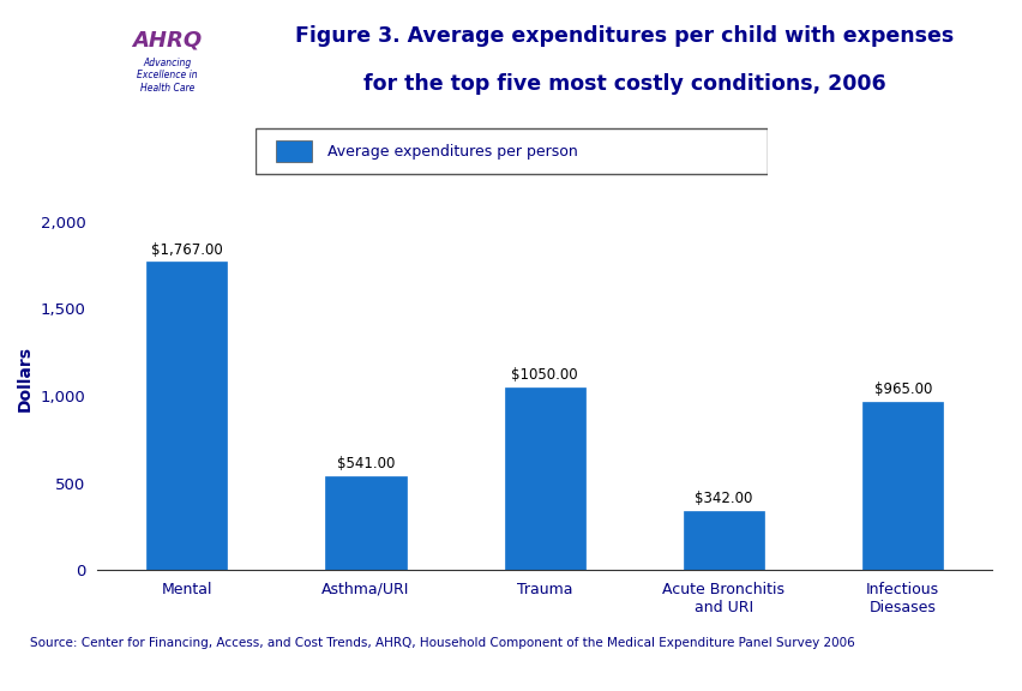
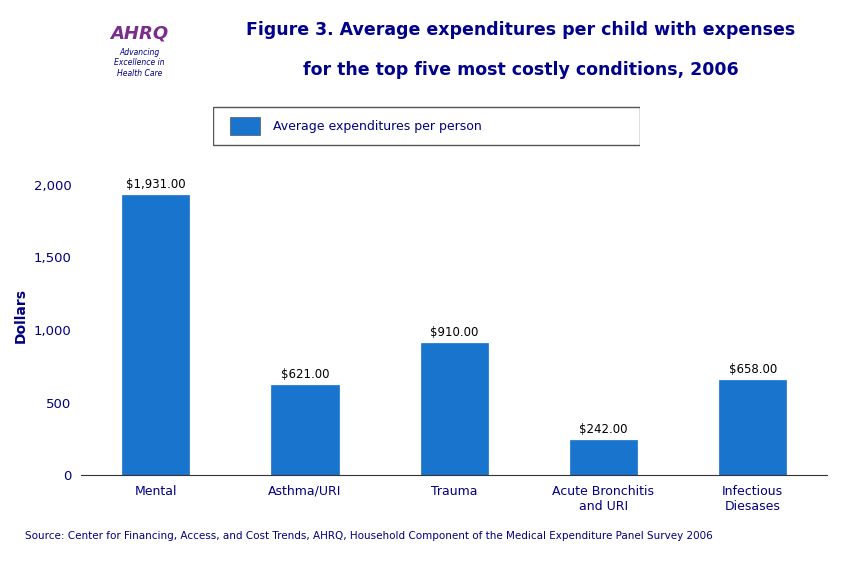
Mental: $1,767.00 -> $1,931.00
Asthma/URI: $541.00 -> $621.00
Trauma: $1050.00 -> $910.00
Acute Bronchitis and URI: $342.00 -> $242.00
Infectious Diesases: $965.00 -> $658.00
